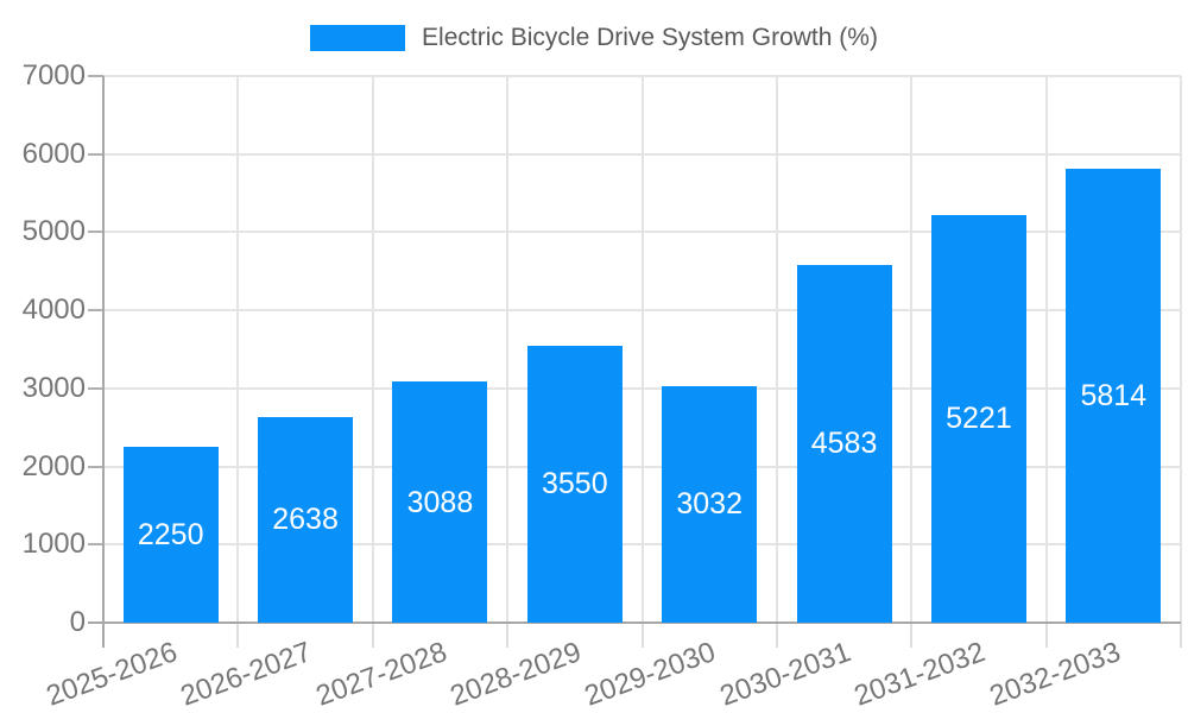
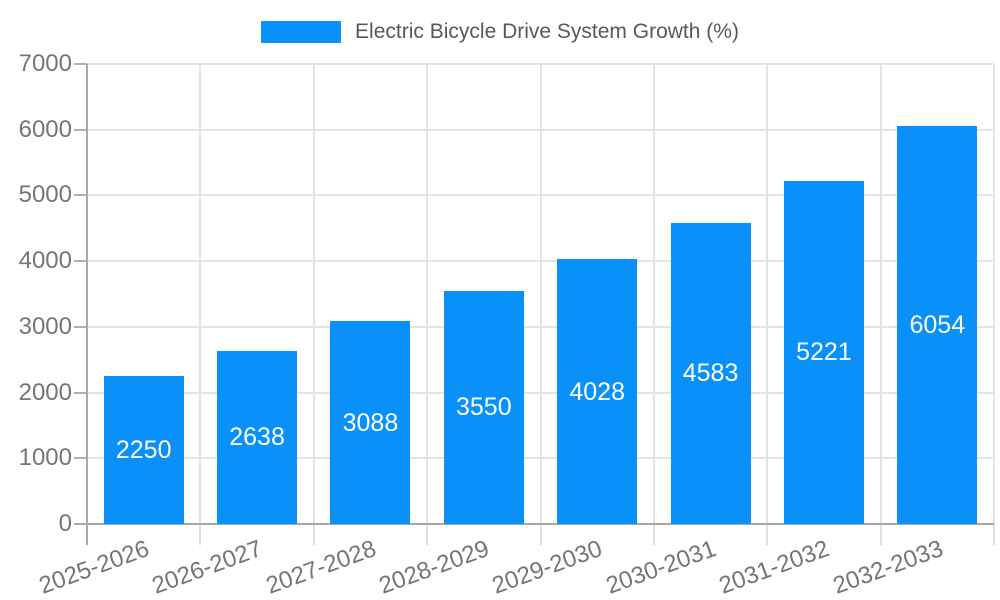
2029-2030: 3032 -> 4028
2032-2033: 5814 -> 6054
